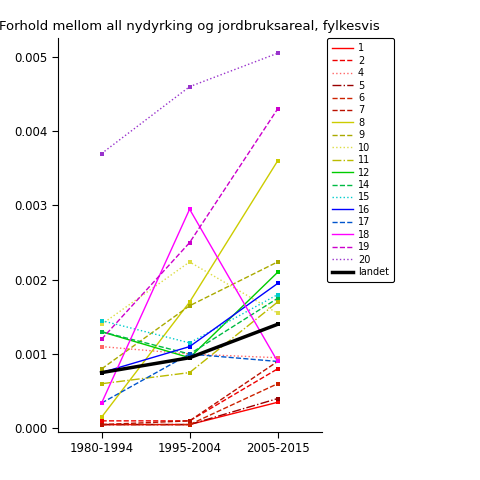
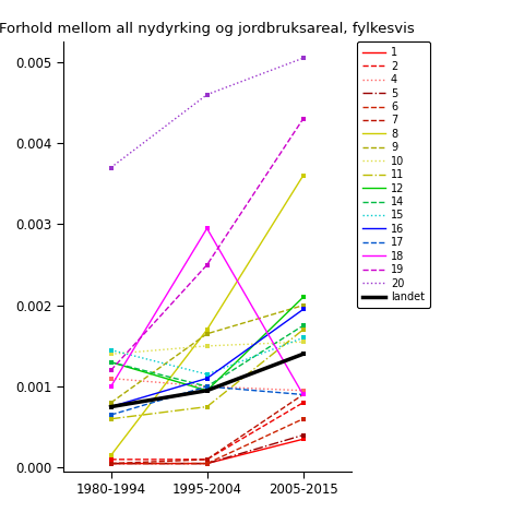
17/1980-1994: 0.00034 -> 0.00065
18/1980-1994: 0.00034 -> 0.00100
10/1995-2004: 0.00224 -> 0.00150
9/2005-2015: 0.00224 -> 0.00200
15/2005-2015: 0.00180 -> 0.00160
